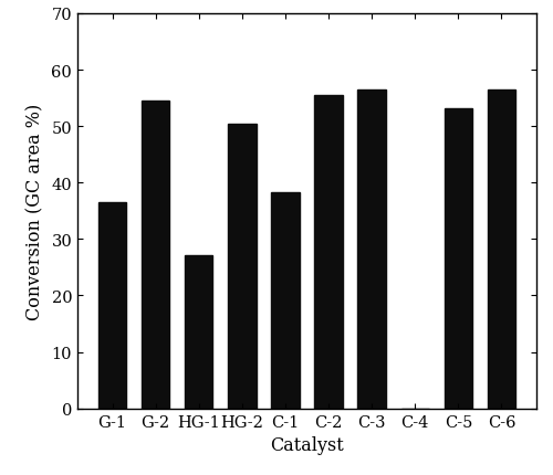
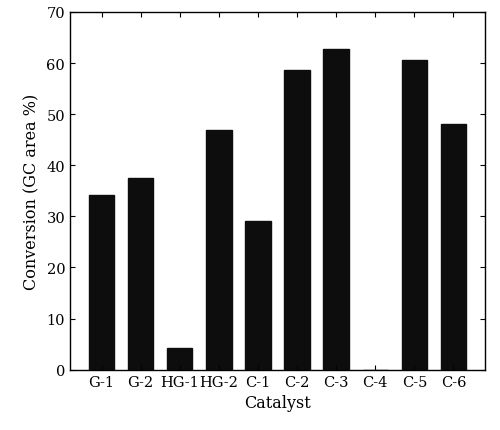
G-1: 36.5 -> 34.2
G-2: 54.5 -> 37.6
HG-1: 27.2 -> 4.2
HG-2: 50.5 -> 46.8
C-1: 38.3 -> 29.0
C-2: 55.5 -> 58.6
C-3: 56.5 -> 62.8
C-5: 53.2 -> 60.6
C-6: 56.5 -> 48.0
